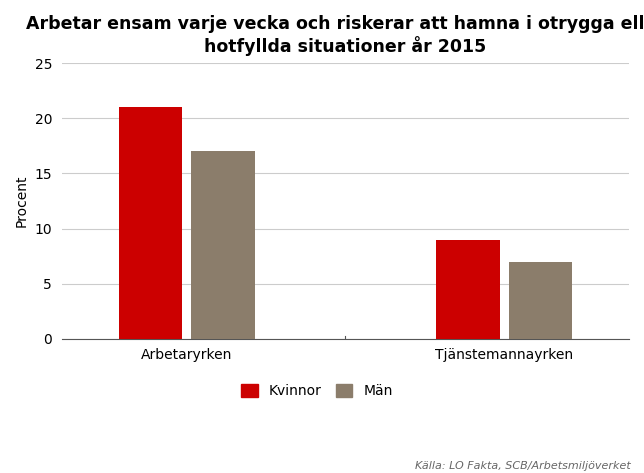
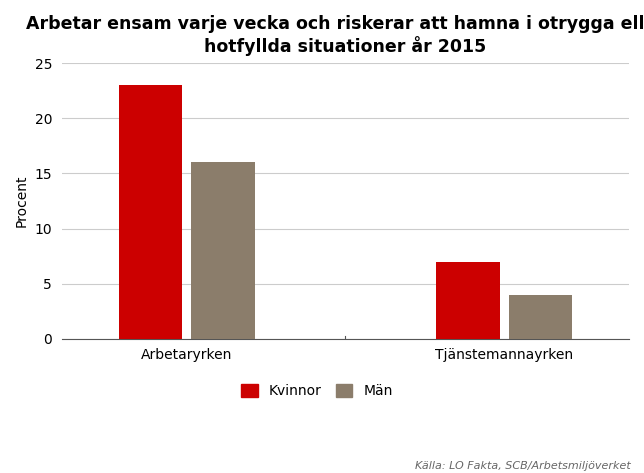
Kvinnor/Arbetaryrken: 21 -> 23
Män/Arbetaryrken: 17 -> 16
Kvinnor/Tjänstemannayrken: 9 -> 7
Män/Tjänstemannayrken: 7 -> 4
